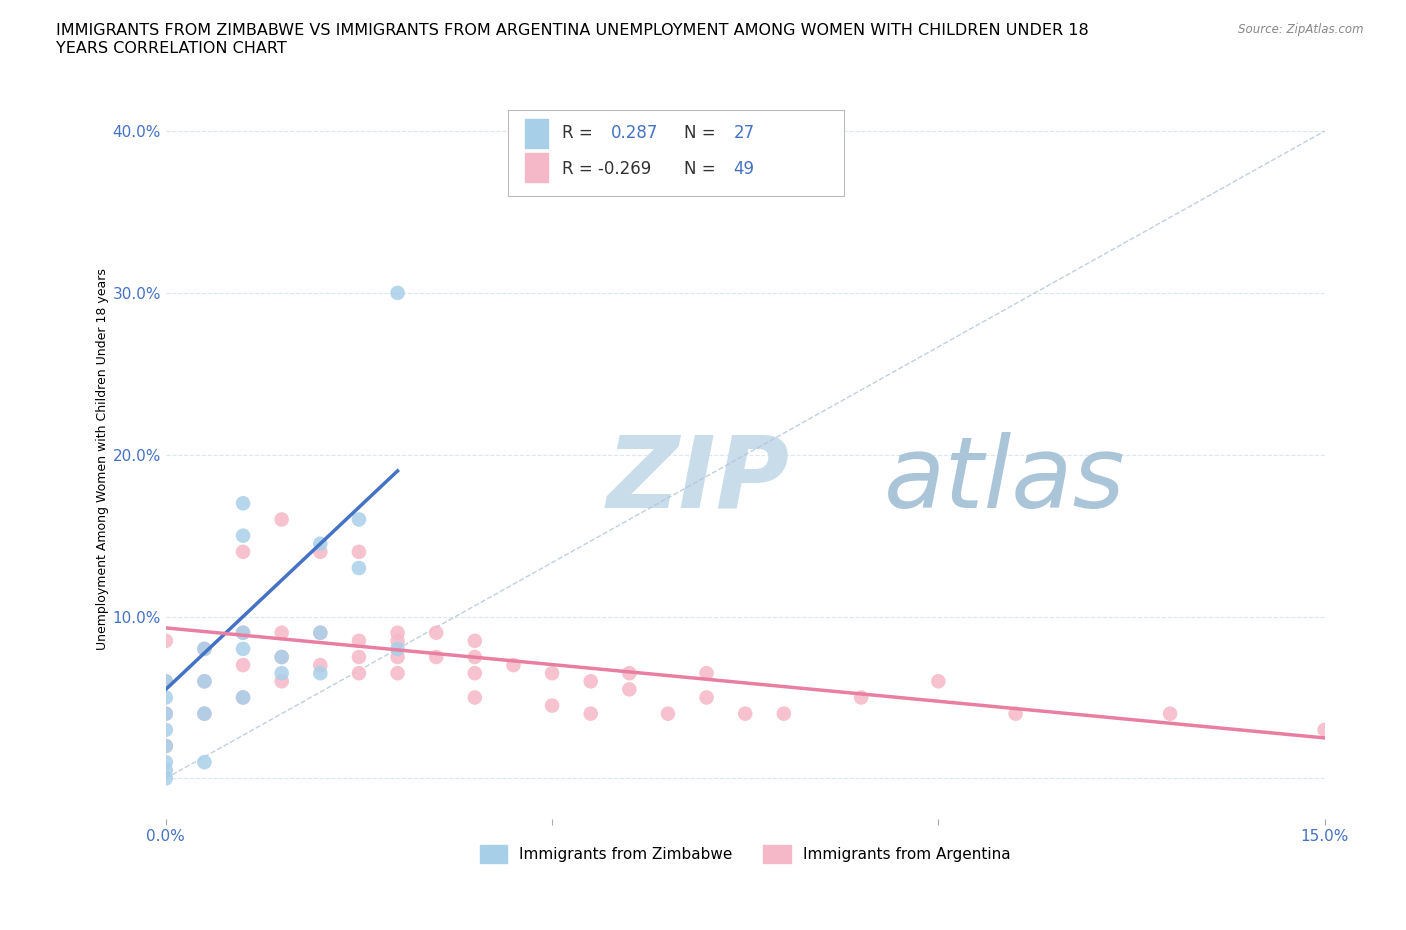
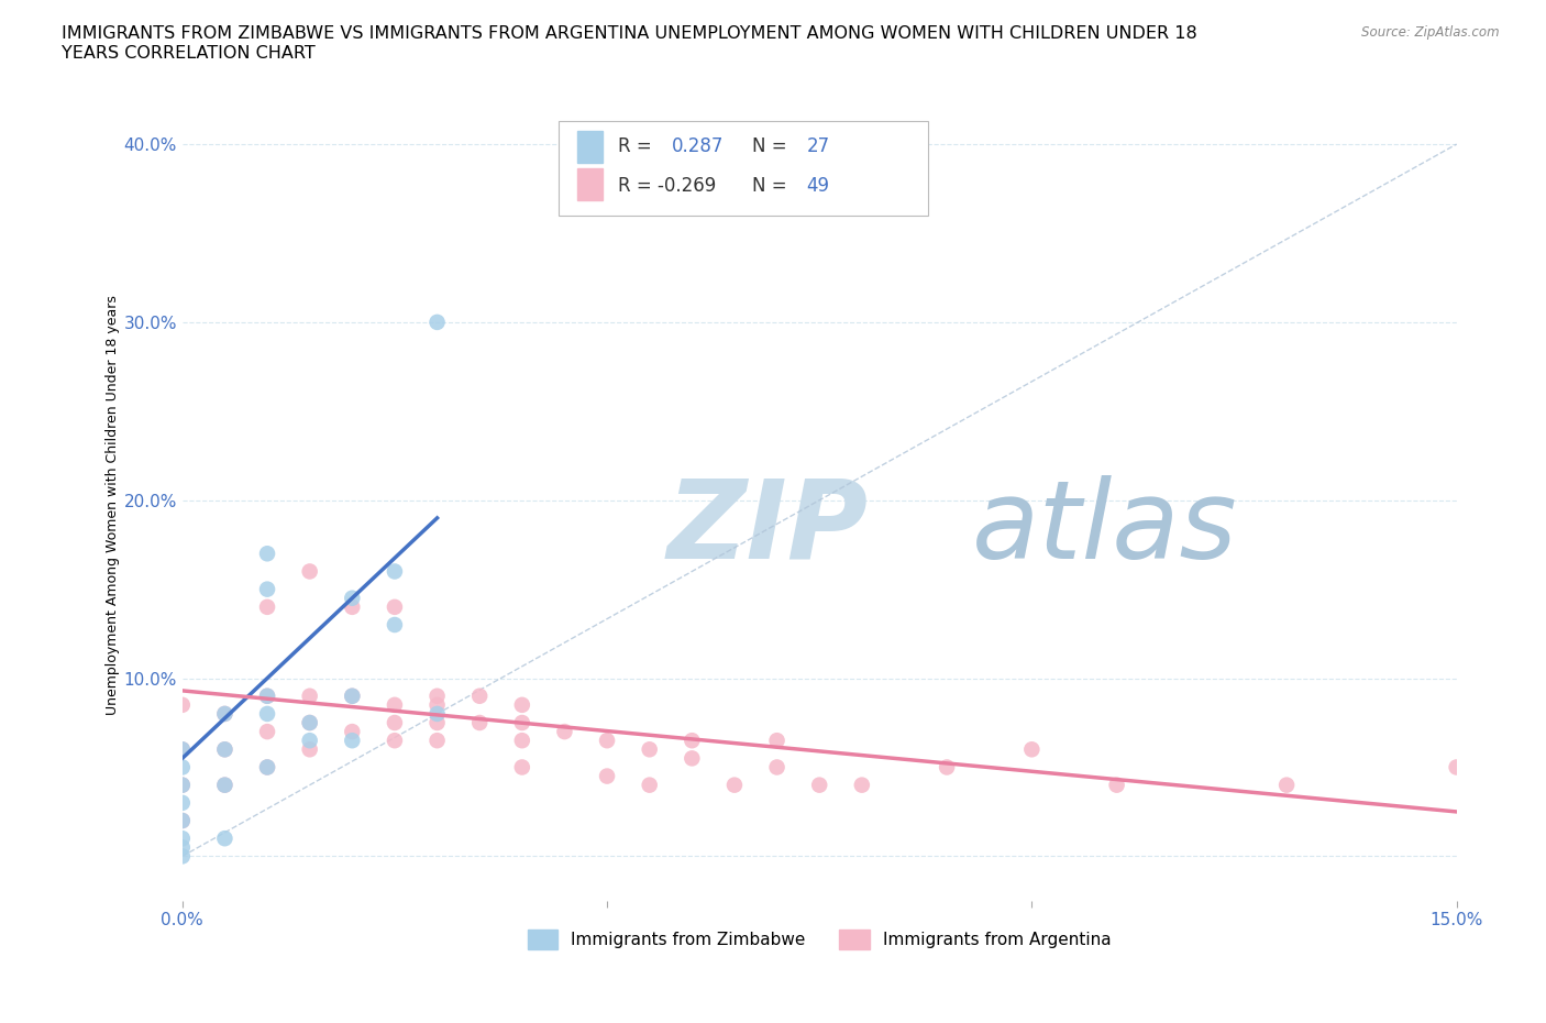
Immigrants from Argentina/15.0%: 3.0% -> 5.0%
